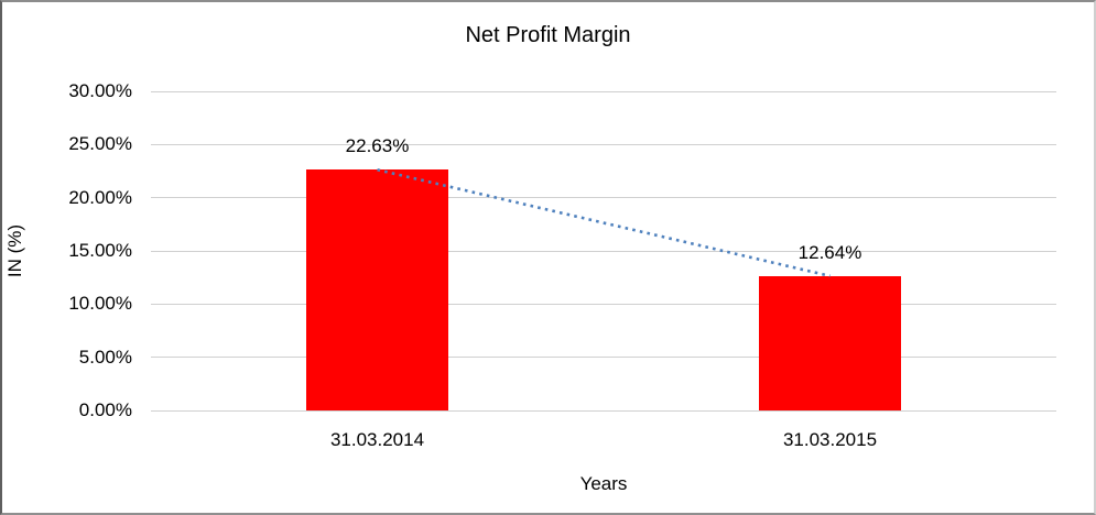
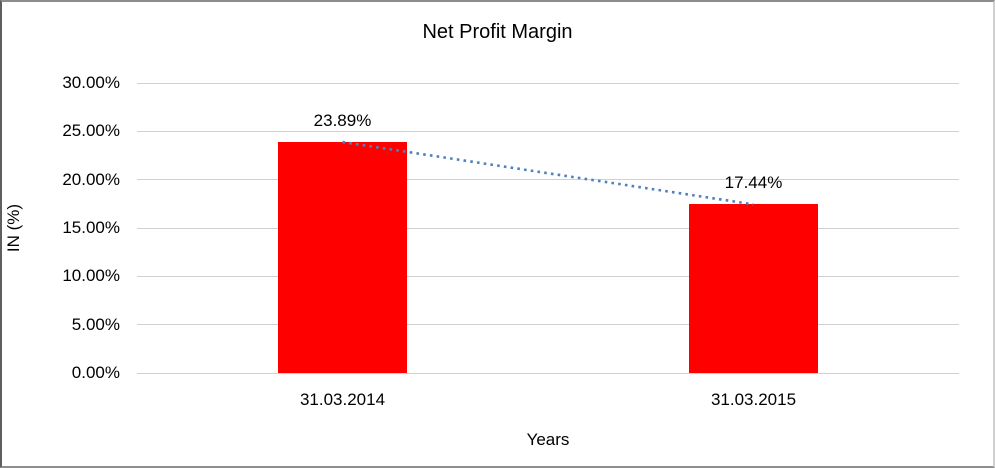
31.03.2014: 22.63% -> 23.89%
31.03.2015: 12.64% -> 17.44%
